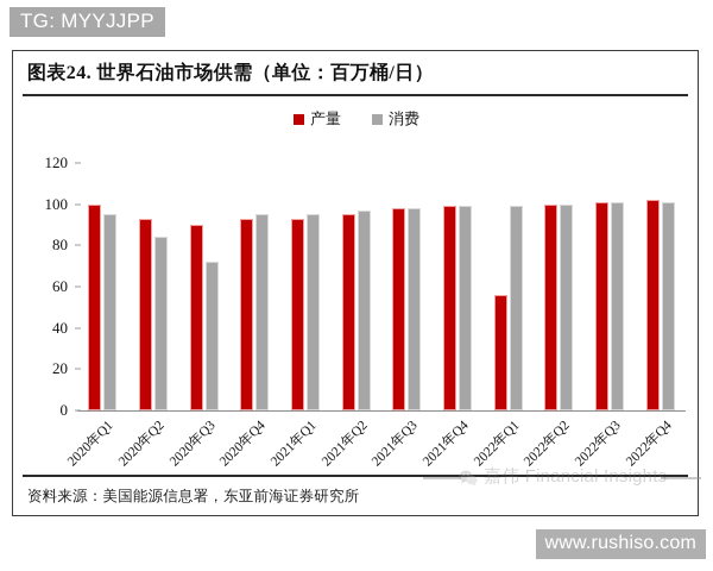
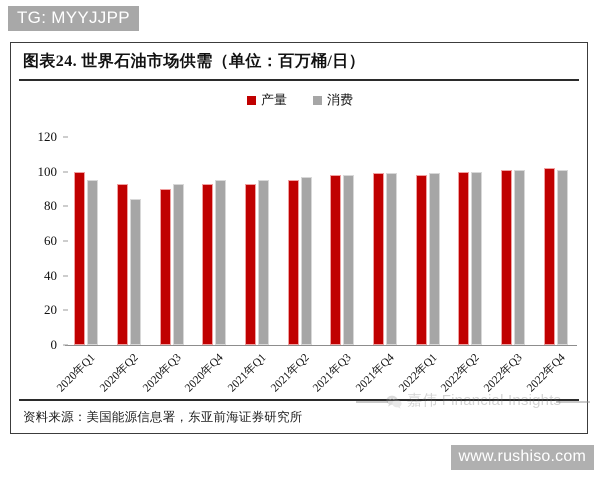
消费/2020年Q3: 72 -> 93
产量/2022年Q1: 56 -> 98
